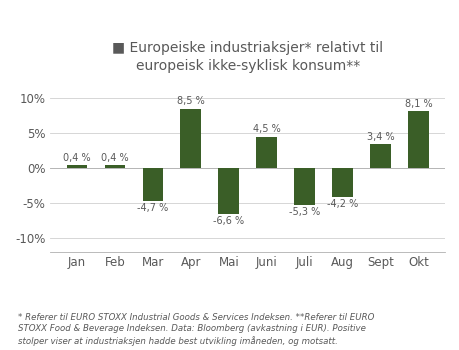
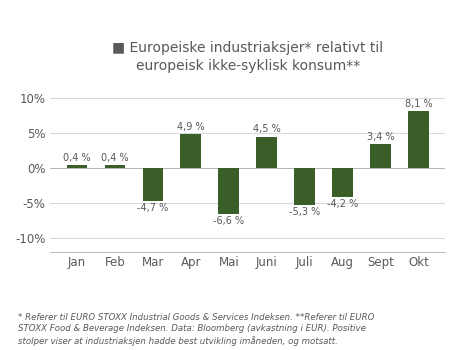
Apr: 8,5 -> 4,9
